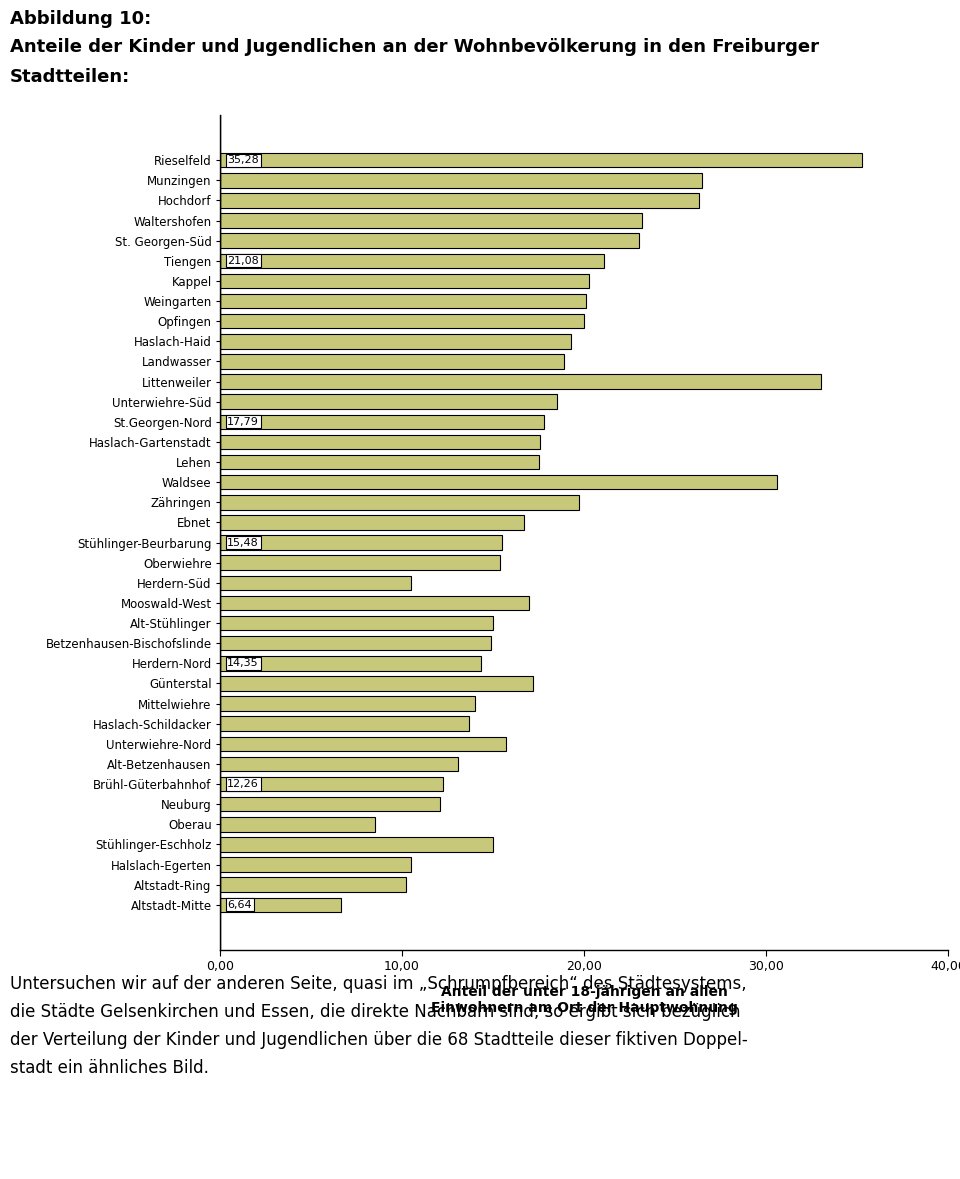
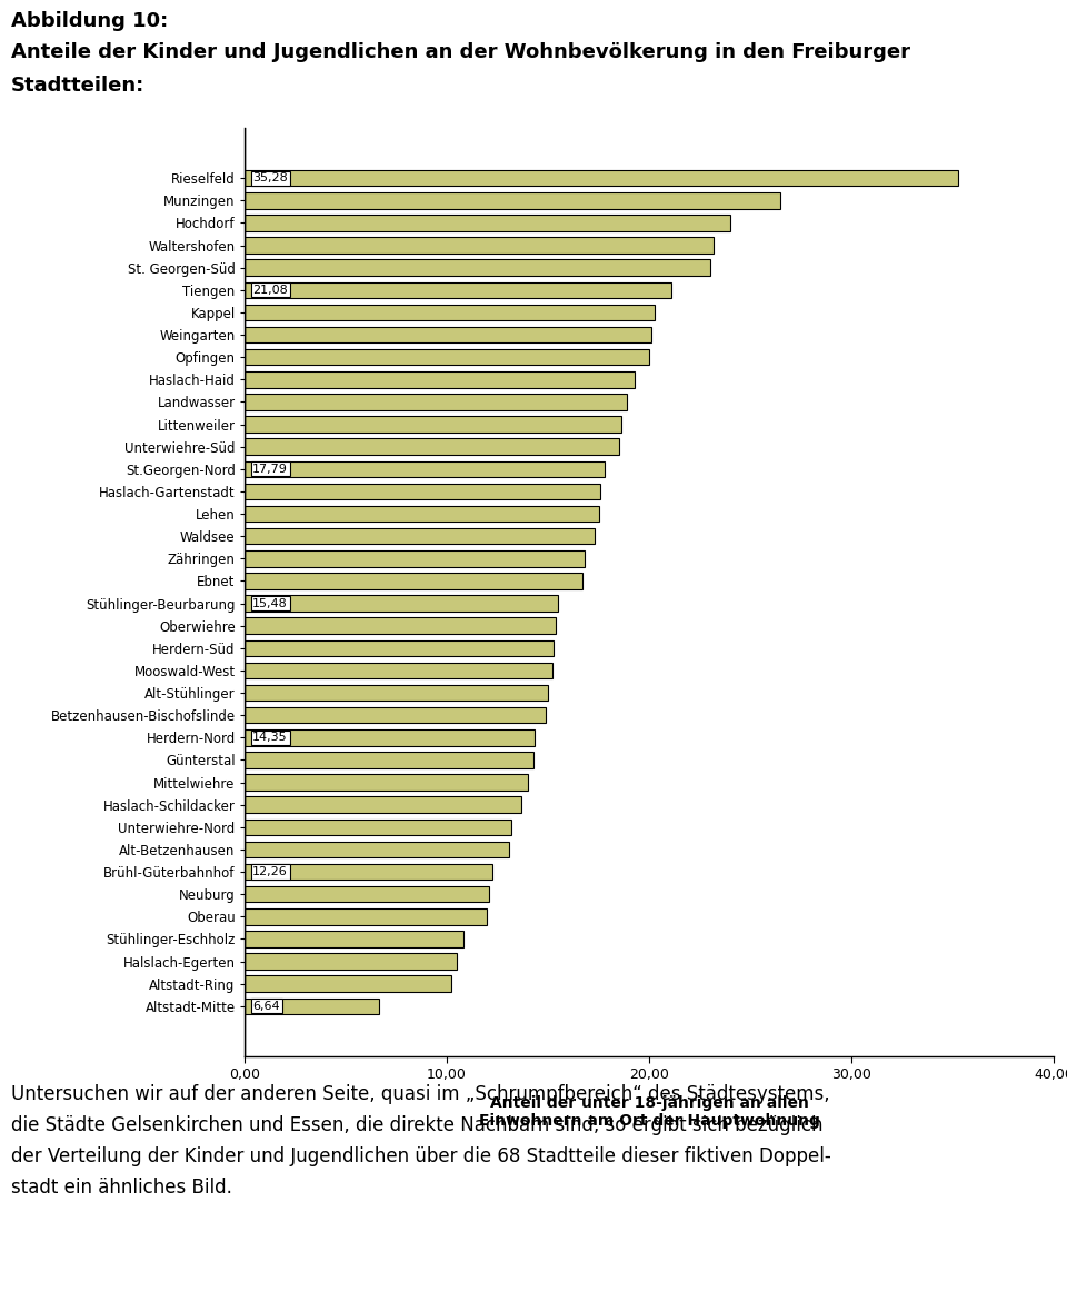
Hochdorf: 26,3 -> 24,0
Littenweiler: 33,0 -> 18,6
Waldsee: 30,6 -> 17,3
Zähringen: 19,7 -> 16,8
Herdern-Süd: 10,5 -> 15,3
Mooswald-West: 17,0 -> 15,2
Günterstal: 17,2 -> 14,3
Unterwiehre-Nord: 15,7 -> 13,2
Oberau: 8,5 -> 12,0
Stühlinger-Eschholz: 15,0 -> 10,8
